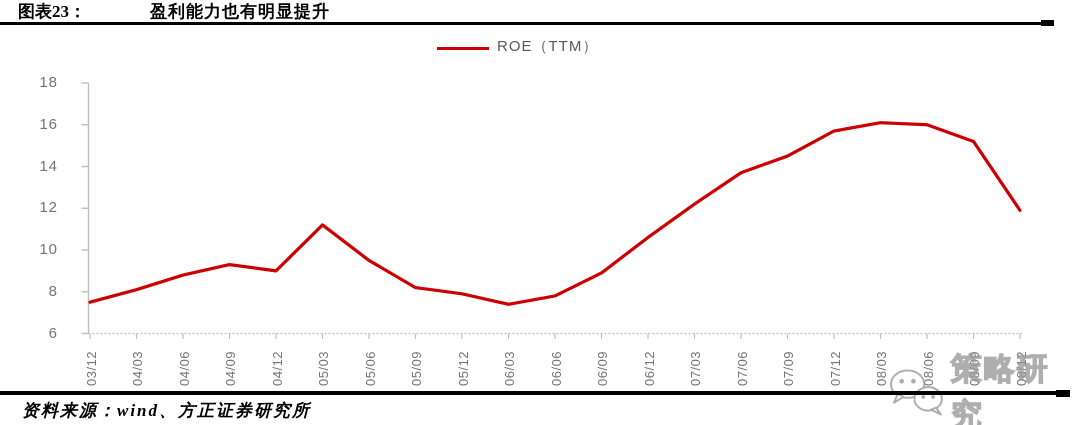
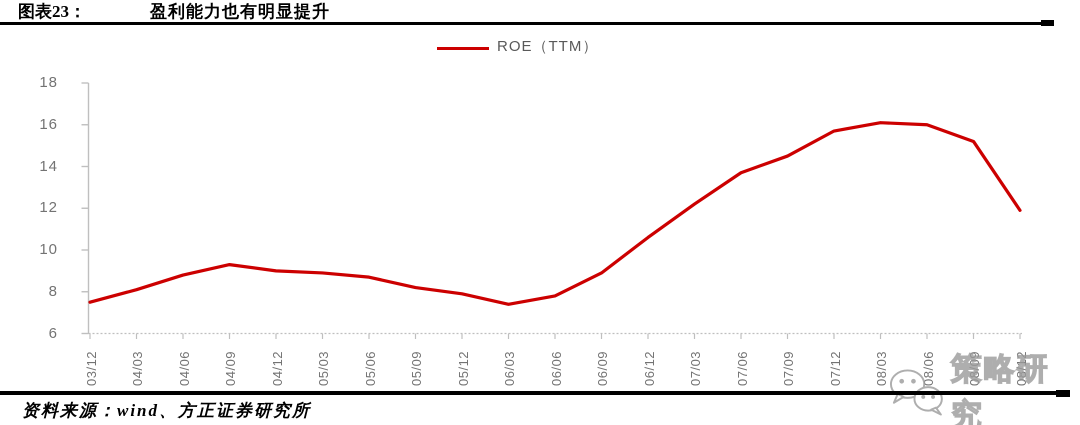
05/03: 11.2 -> 8.9
05/06: 9.5 -> 8.7
